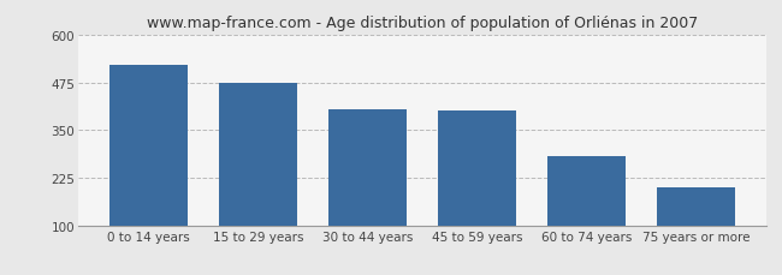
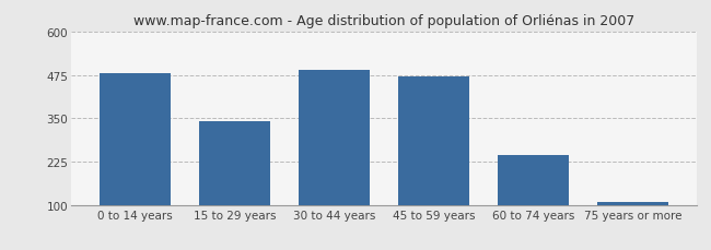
0 to 14 years: 520 -> 480
15 to 29 years: 475 -> 340
30 to 44 years: 405 -> 490
45 to 59 years: 400 -> 470
60 to 74 years: 280 -> 245
75 years or more: 200 -> 107
